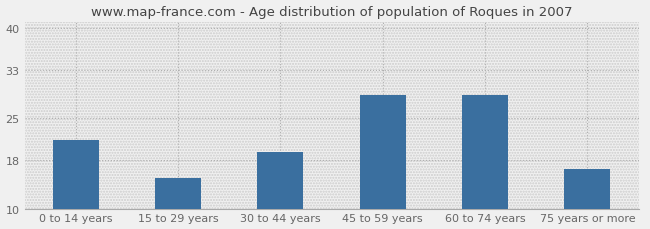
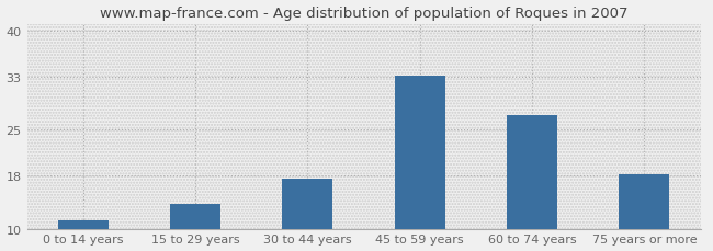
0 to 14 years: 21.4 -> 11.2
15 to 29 years: 15.0 -> 13.8
30 to 44 years: 19.4 -> 17.5
45 to 59 years: 28.8 -> 33.2
60 to 74 years: 28.8 -> 27.2
75 years or more: 16.6 -> 18.2
